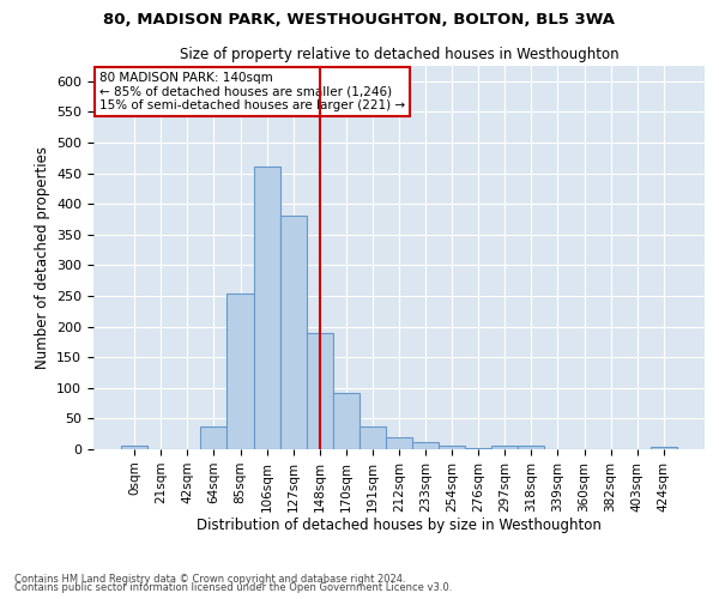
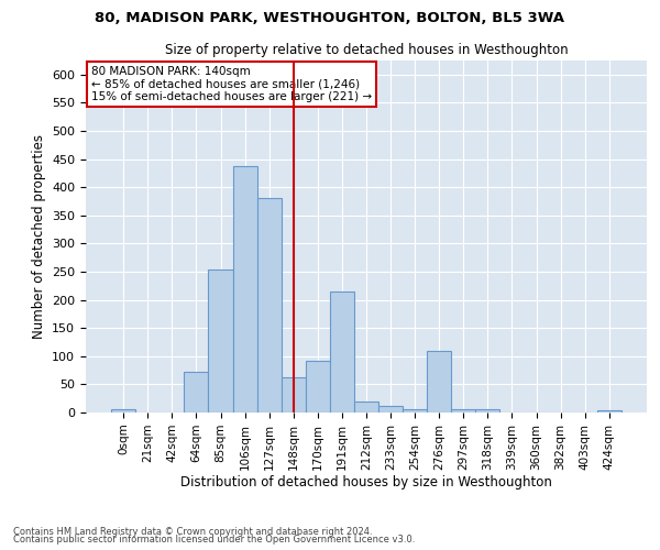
64sqm: 37 -> 72
106sqm: 460 -> 438
148sqm: 190 -> 62
191sqm: 37 -> 214
276sqm: 2 -> 110
